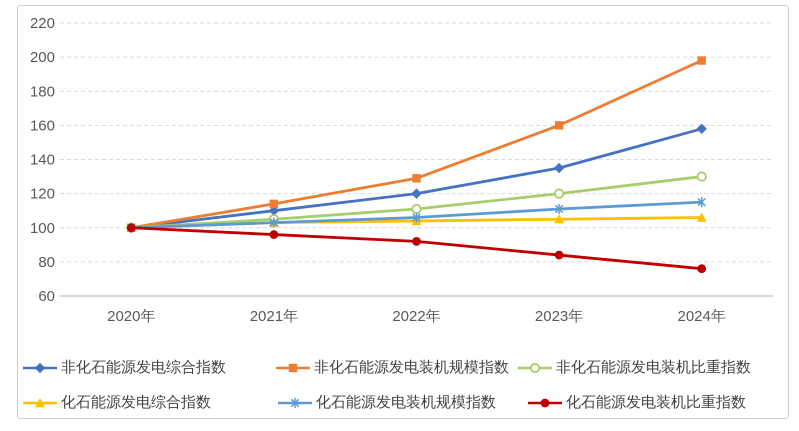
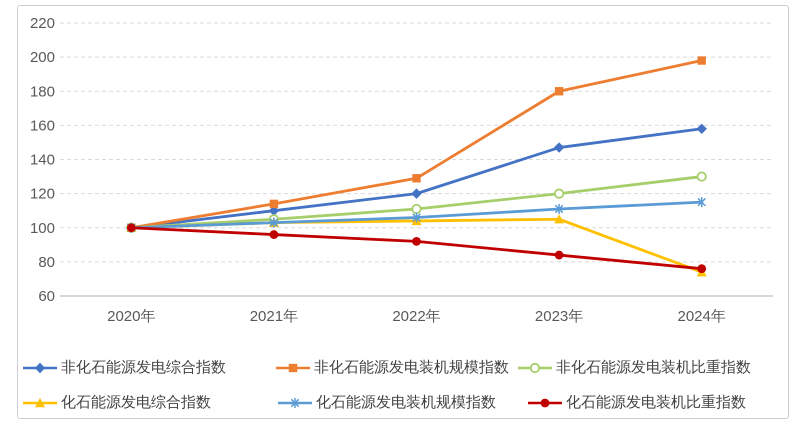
非化石能源发电综合指数/2023年: 135 -> 147
非化石能源发电装机规模指数/2023年: 160 -> 180
化石能源发电综合指数/2024年: 106 -> 74
